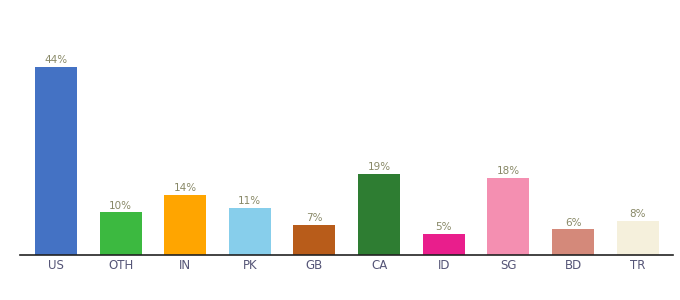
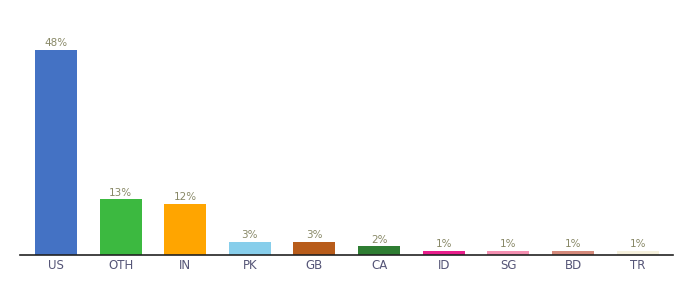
US: 44% -> 48%
OTH: 10% -> 13%
IN: 14% -> 12%
PK: 11% -> 3%
GB: 7% -> 3%
CA: 19% -> 2%
ID: 5% -> 1%
SG: 18% -> 1%
BD: 6% -> 1%
TR: 8% -> 1%
